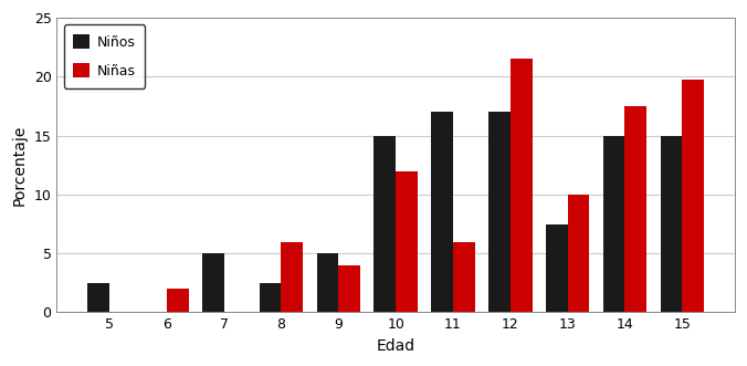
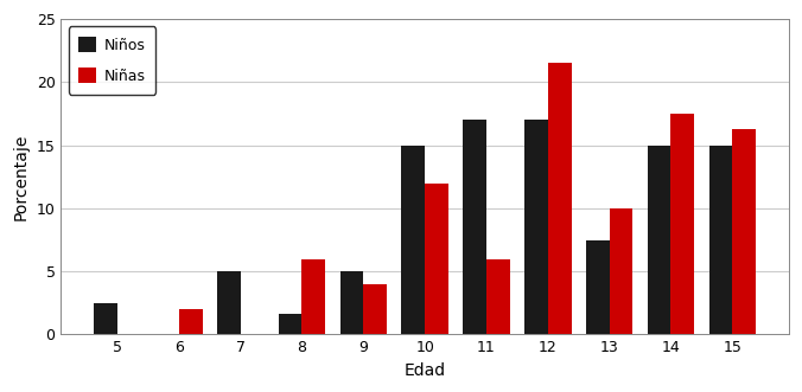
Niños/8: 2.5 -> 1.6
Niñas/15: 19.8 -> 16.3
